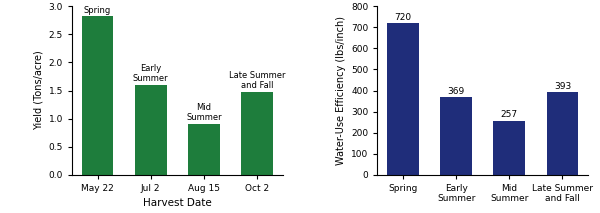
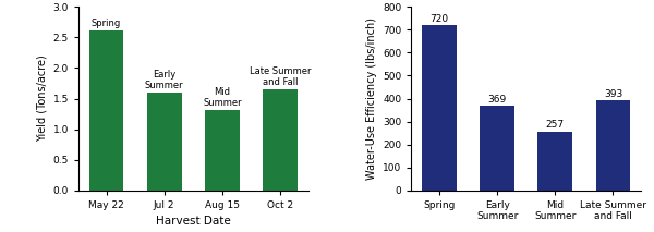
May 22: 2.82 -> 2.62
Aug 15: 0.90 -> 1.32
Oct 2: 1.48 -> 1.65
